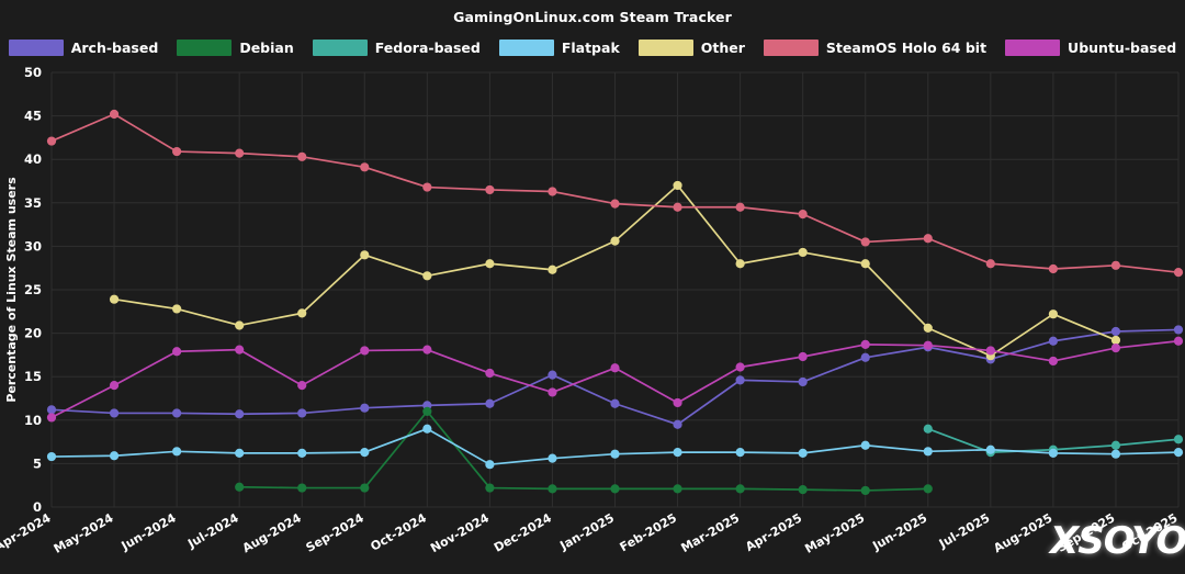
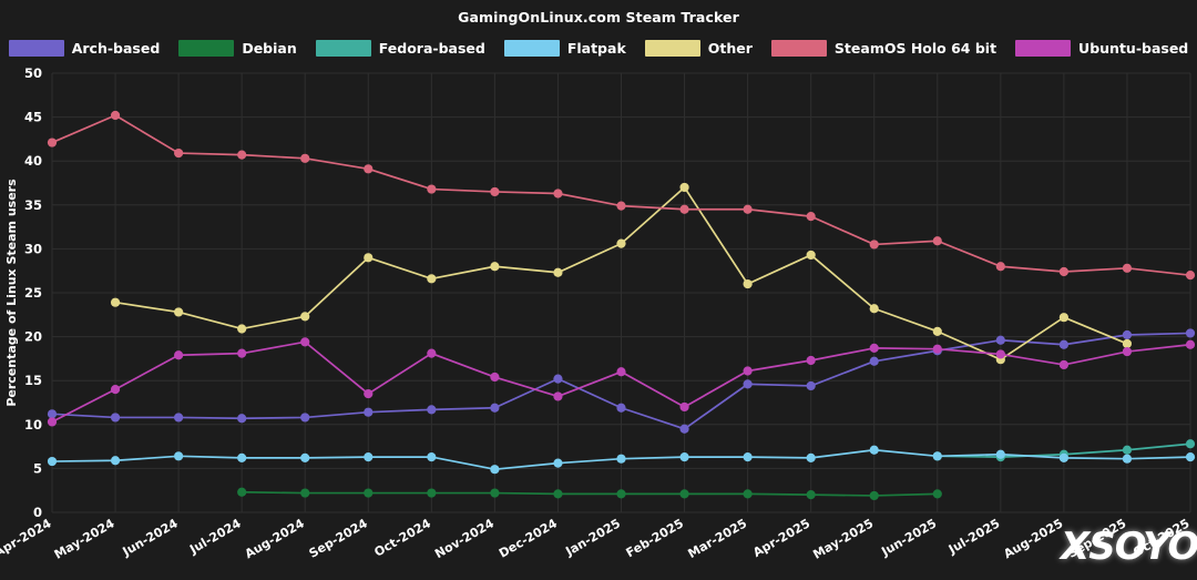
Ubuntu-based/Aug-2024: 14 -> 19
Ubuntu-based/Sep-2024: 18 -> 14
Debian/Oct-2024: 11 -> 2
Flatpak/Oct-2024: 9 -> 6
Other/Mar-2025: 28 -> 26
Other/May-2025: 28 -> 23
Fedora-based/Jun-2025: 9 -> 6
Arch-based/Jul-2025: 17 -> 20
